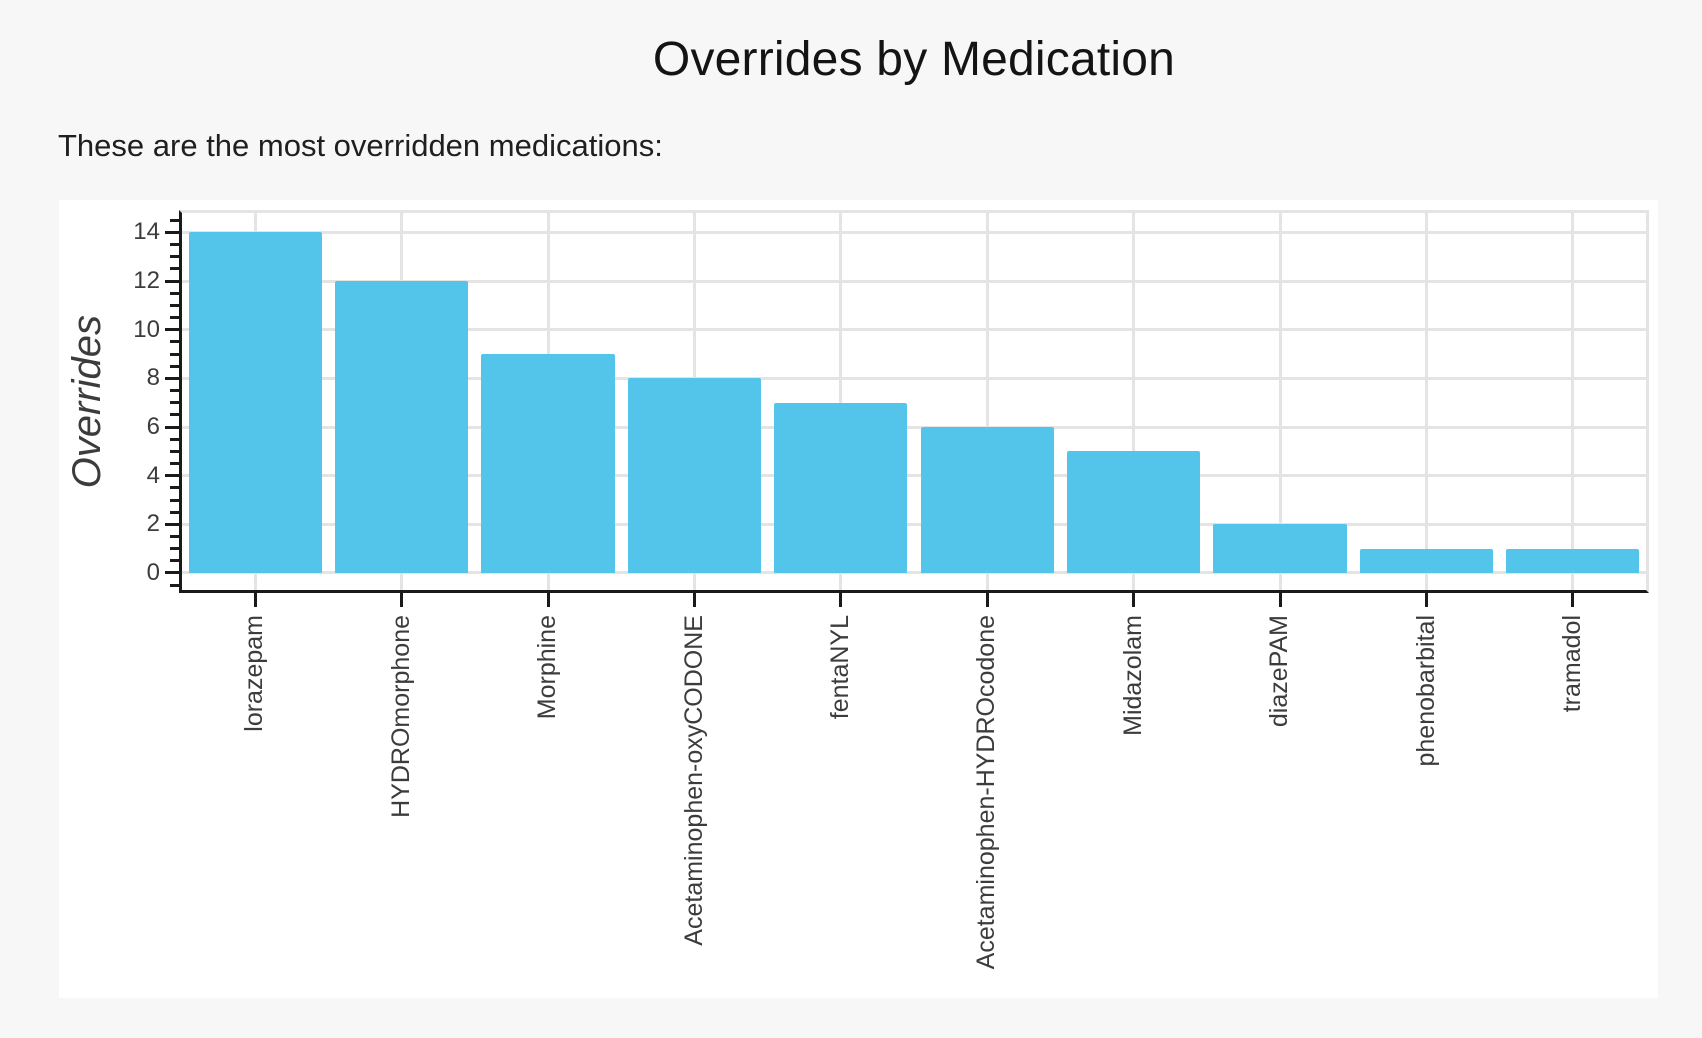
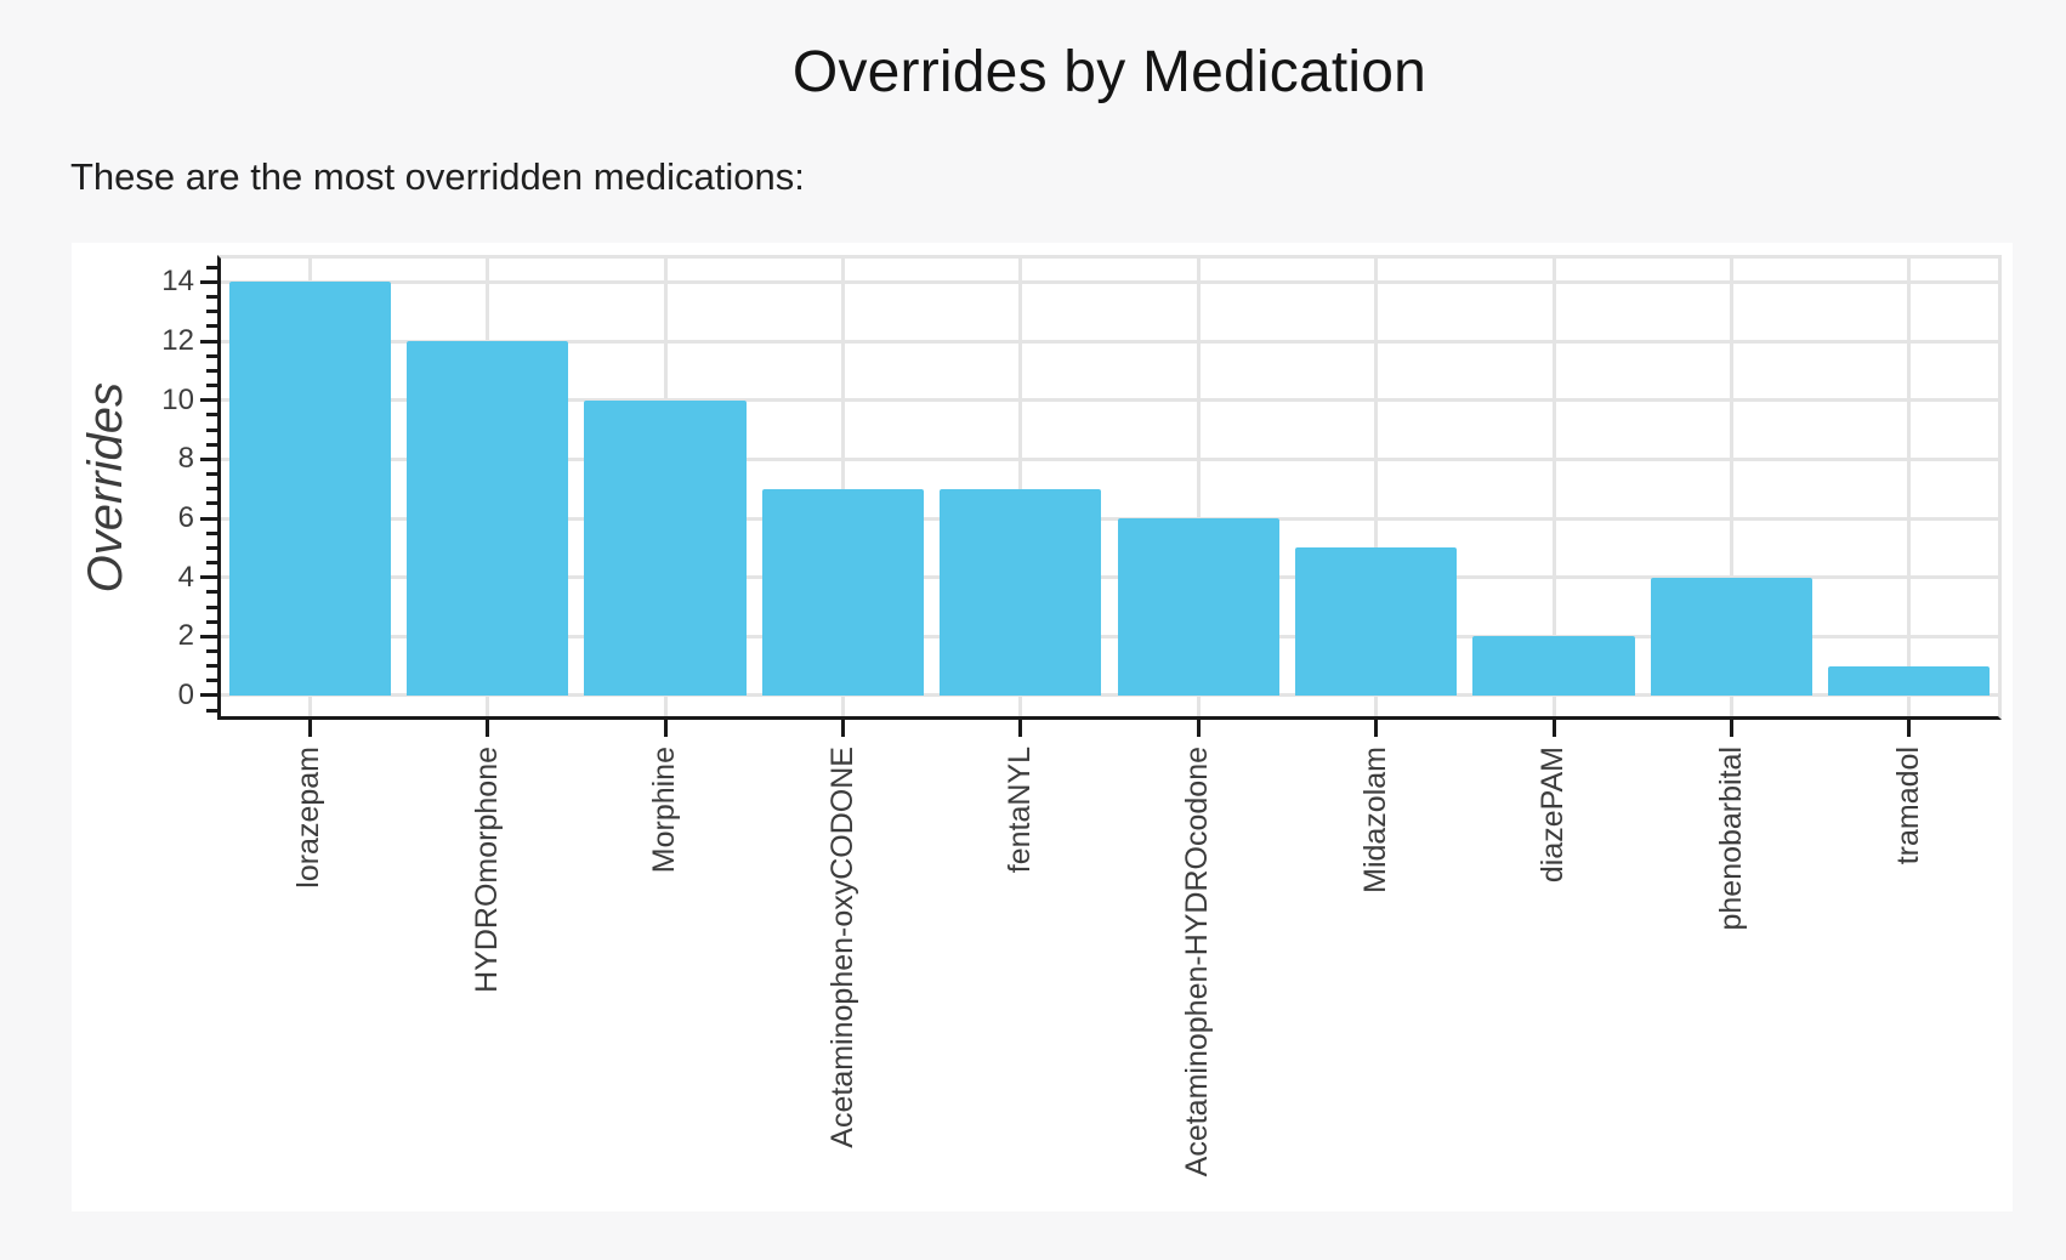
Morphine: 9 -> 10
Acetaminophen-oxyCODONE: 8 -> 7
phenobarbital: 1 -> 4
